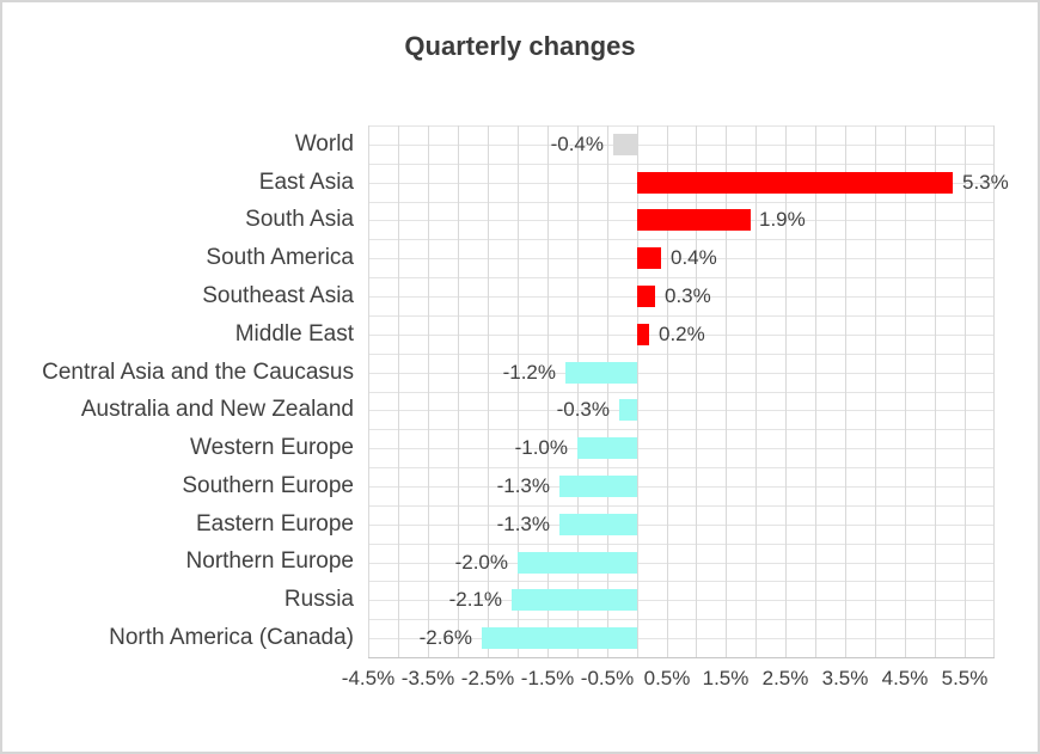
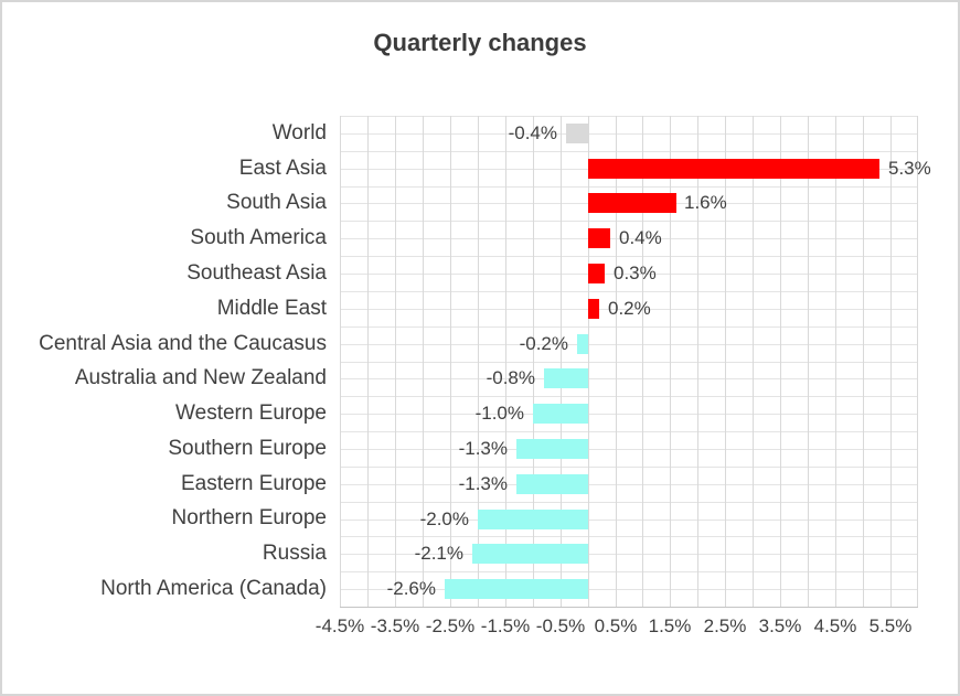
South Asia: 1.9% -> 1.6%
Central Asia and the Caucasus: -1.2% -> -0.2%
Australia and New Zealand: -0.3% -> -0.8%
